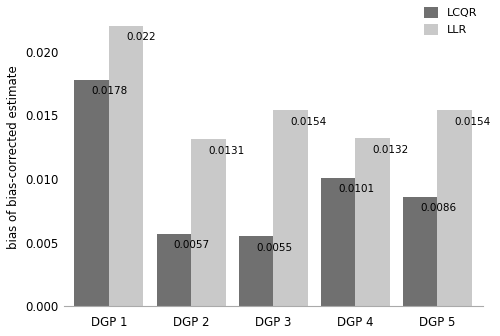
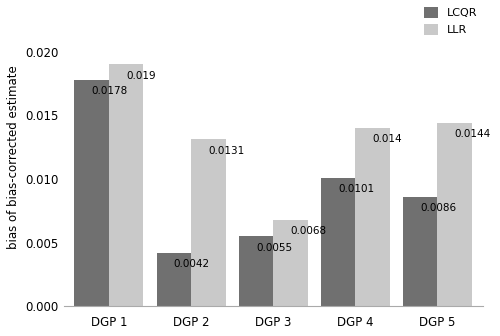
LLR/DGP 1: 0.022 -> 0.019
LCQR/DGP 2: 0.0057 -> 0.0042
LLR/DGP 3: 0.0154 -> 0.0068
LLR/DGP 4: 0.0132 -> 0.014
LLR/DGP 5: 0.0154 -> 0.0144
